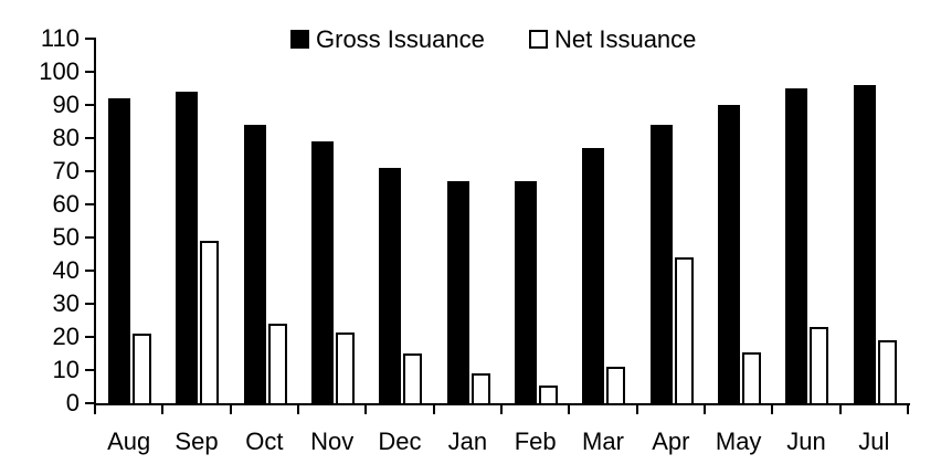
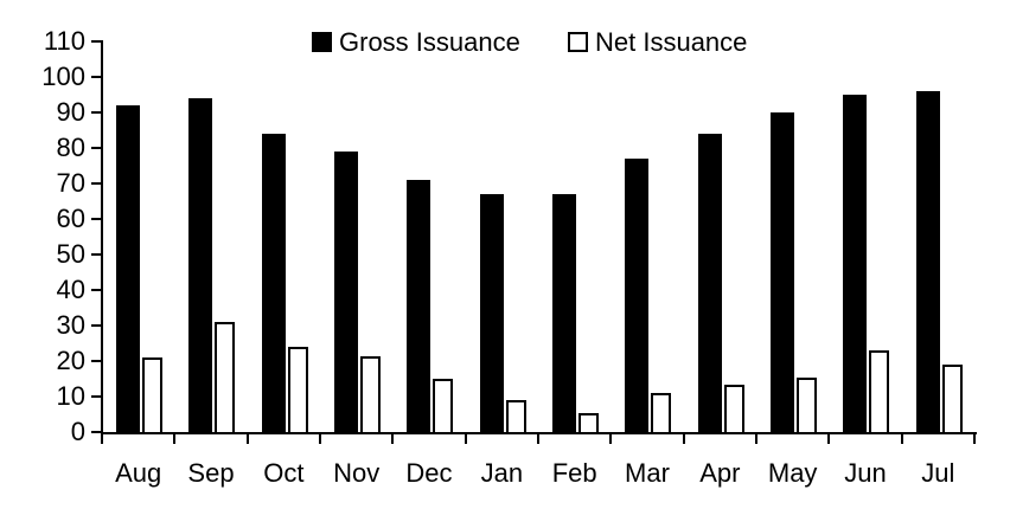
Net Issuance/Sep: 49 -> 31
Net Issuance/Apr: 44 -> 14
